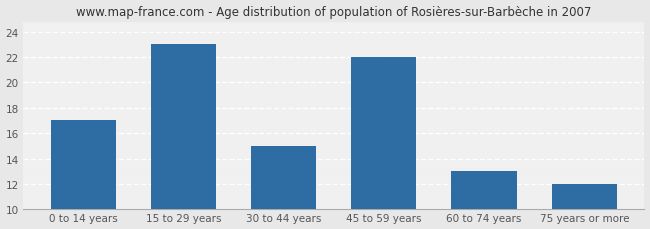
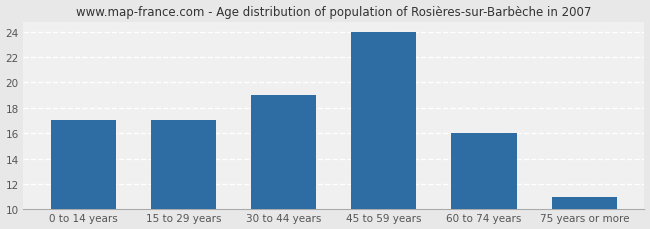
15 to 29 years: 23 -> 17
30 to 44 years: 15 -> 19
45 to 59 years: 22 -> 24
60 to 74 years: 13 -> 16
75 years or more: 12 -> 11
